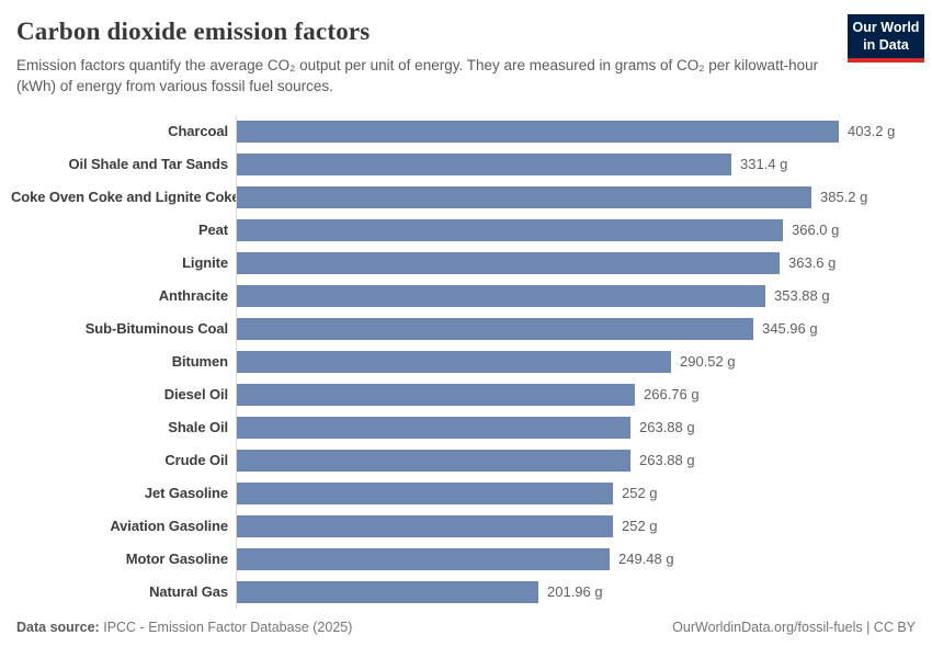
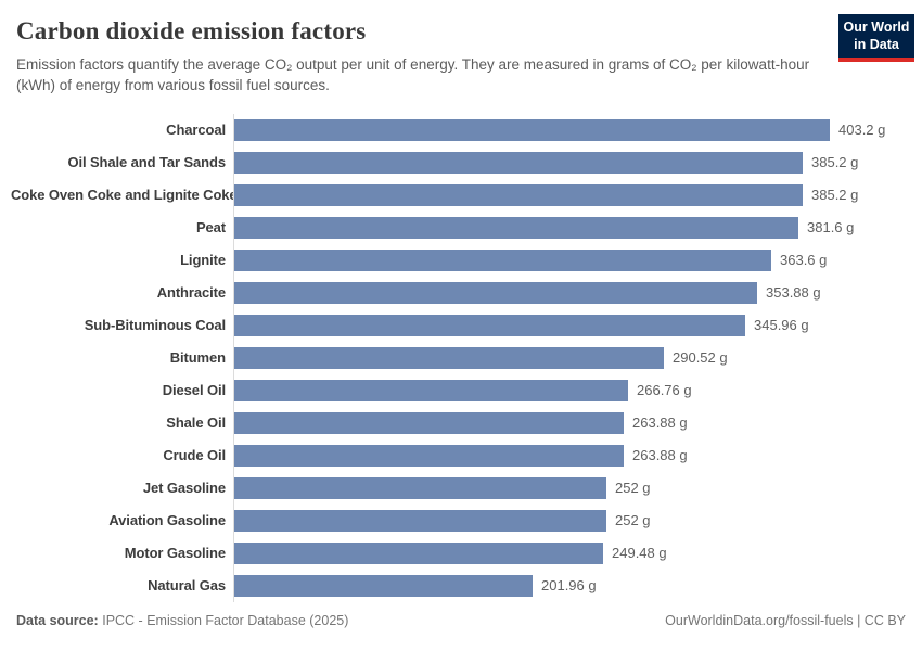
Oil Shale and Tar Sands: 331.4 -> 385.2
Peat: 366.0 -> 381.6
